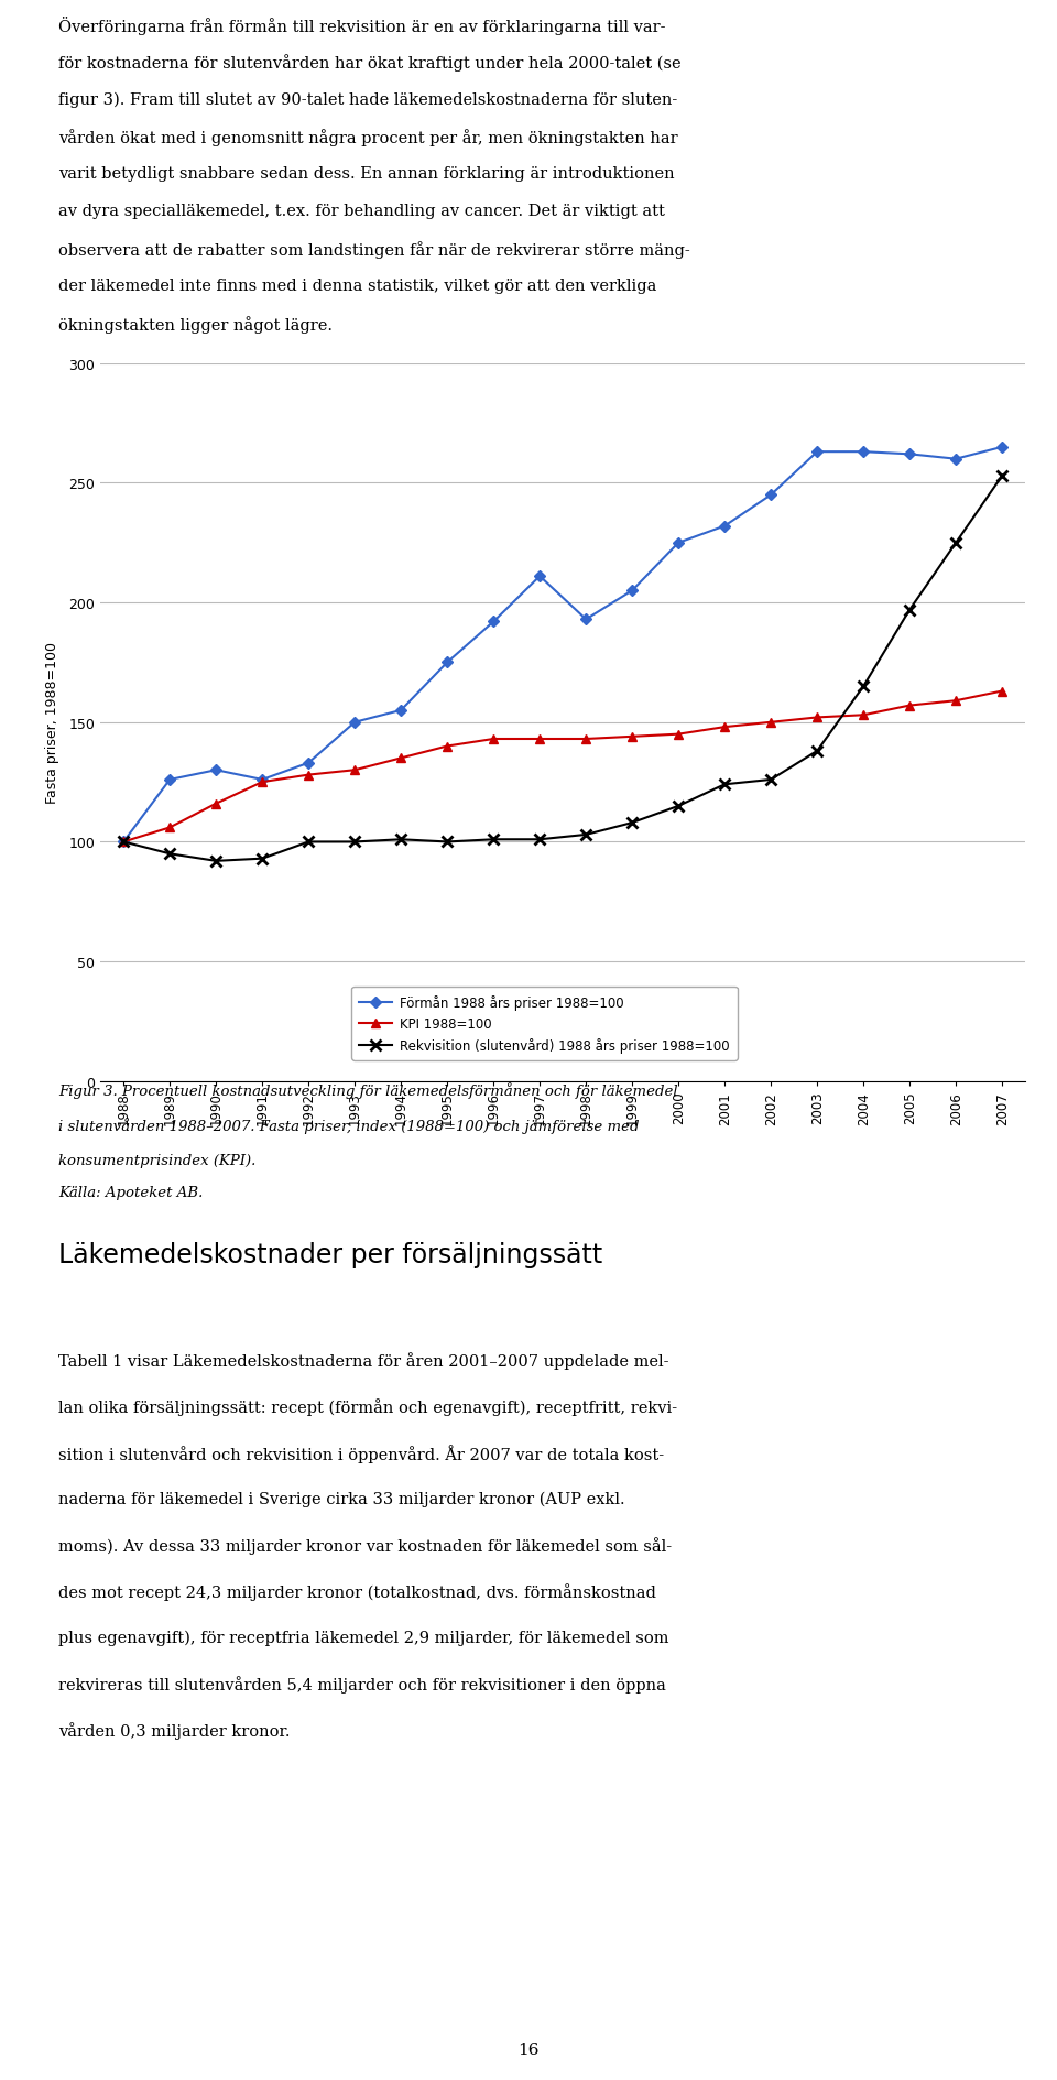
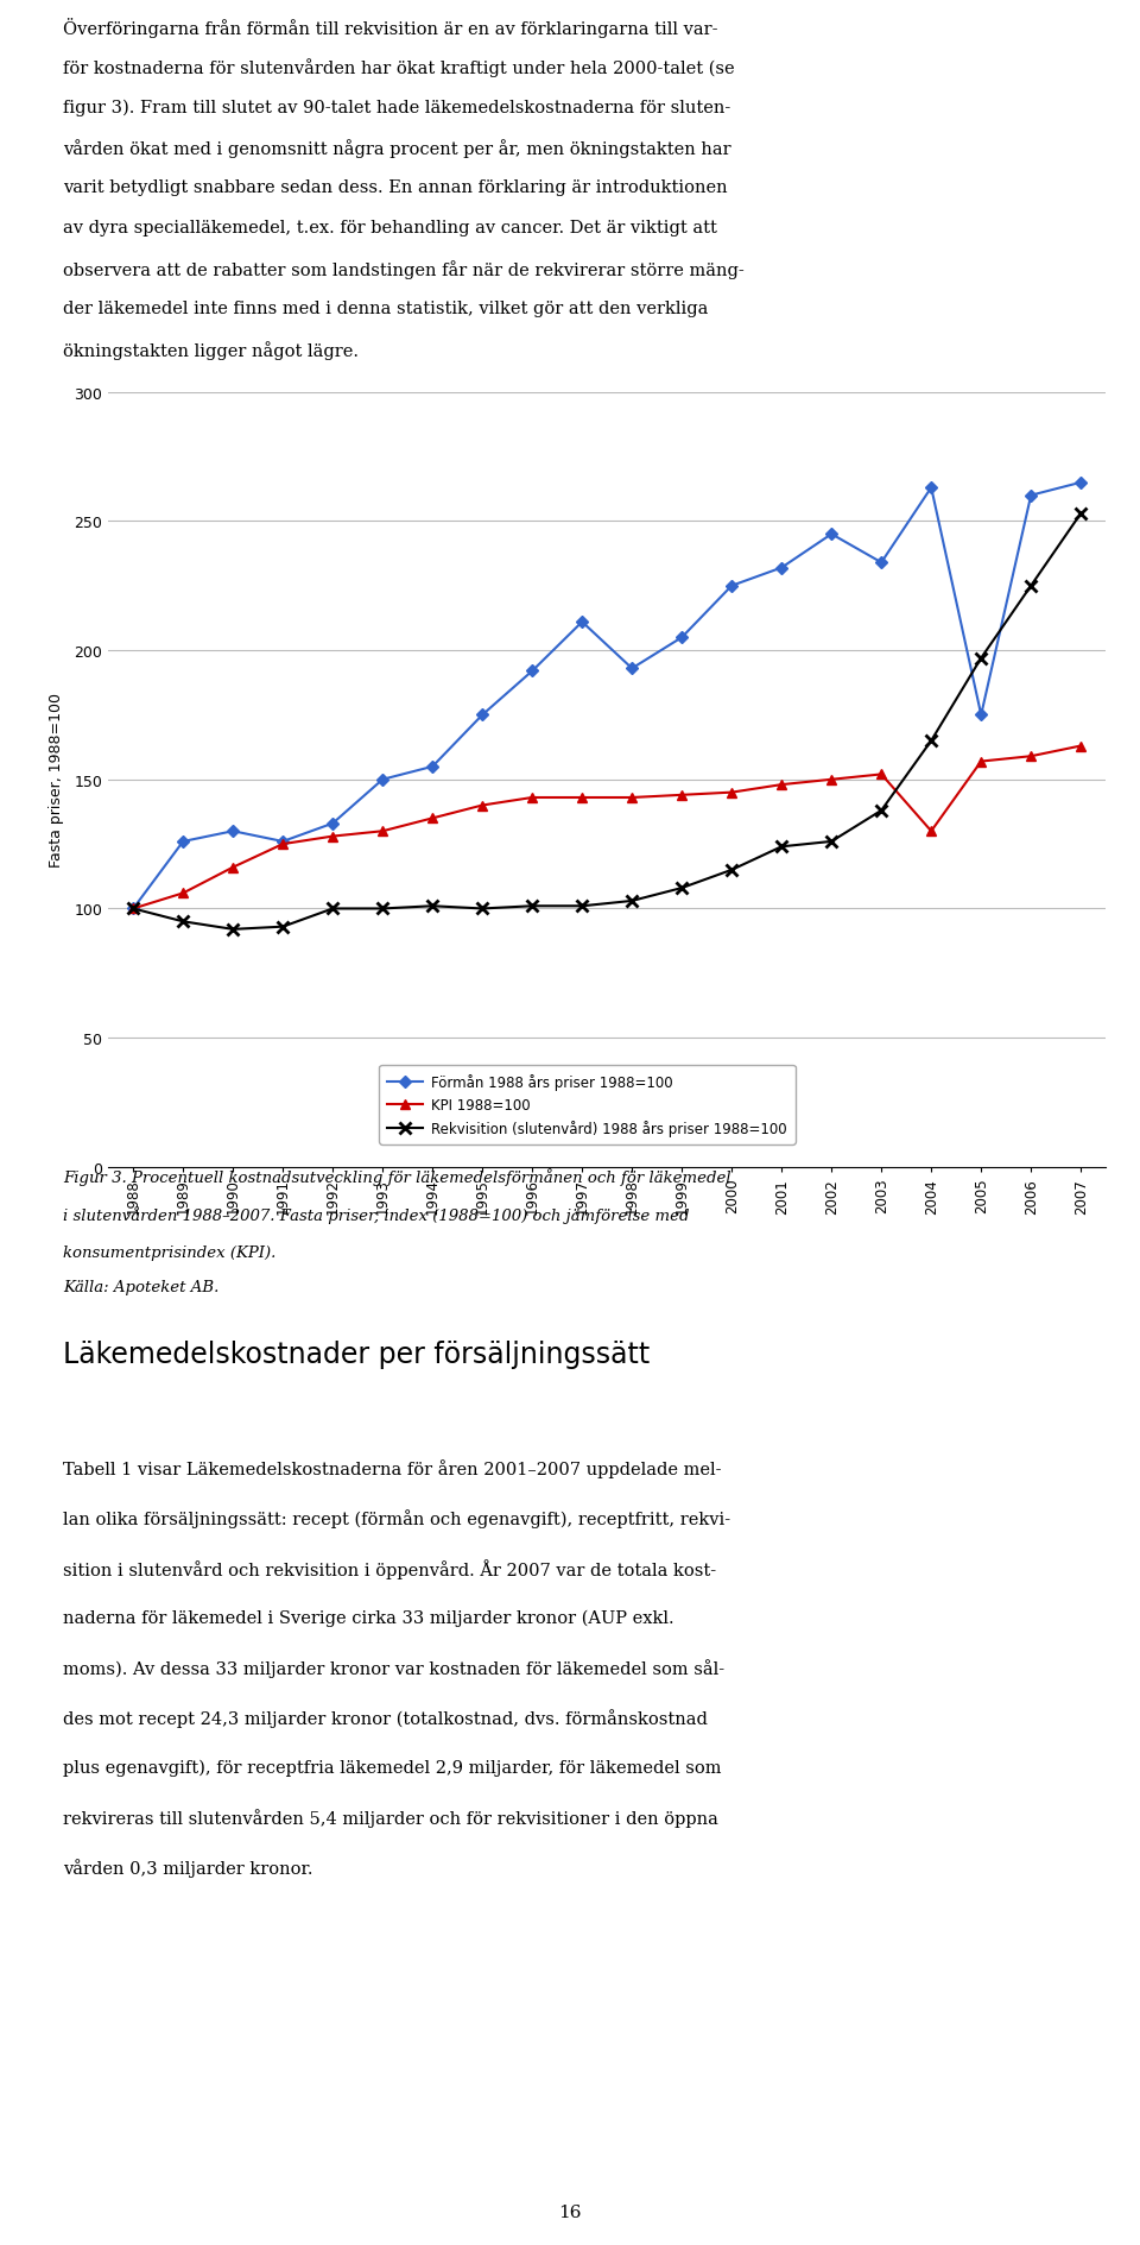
Förmån 1988 års priser 1988=100/2003: 263 -> 234
KPI 1988=100/2004: 153 -> 130
Förmån 1988 års priser 1988=100/2005: 262 -> 175
